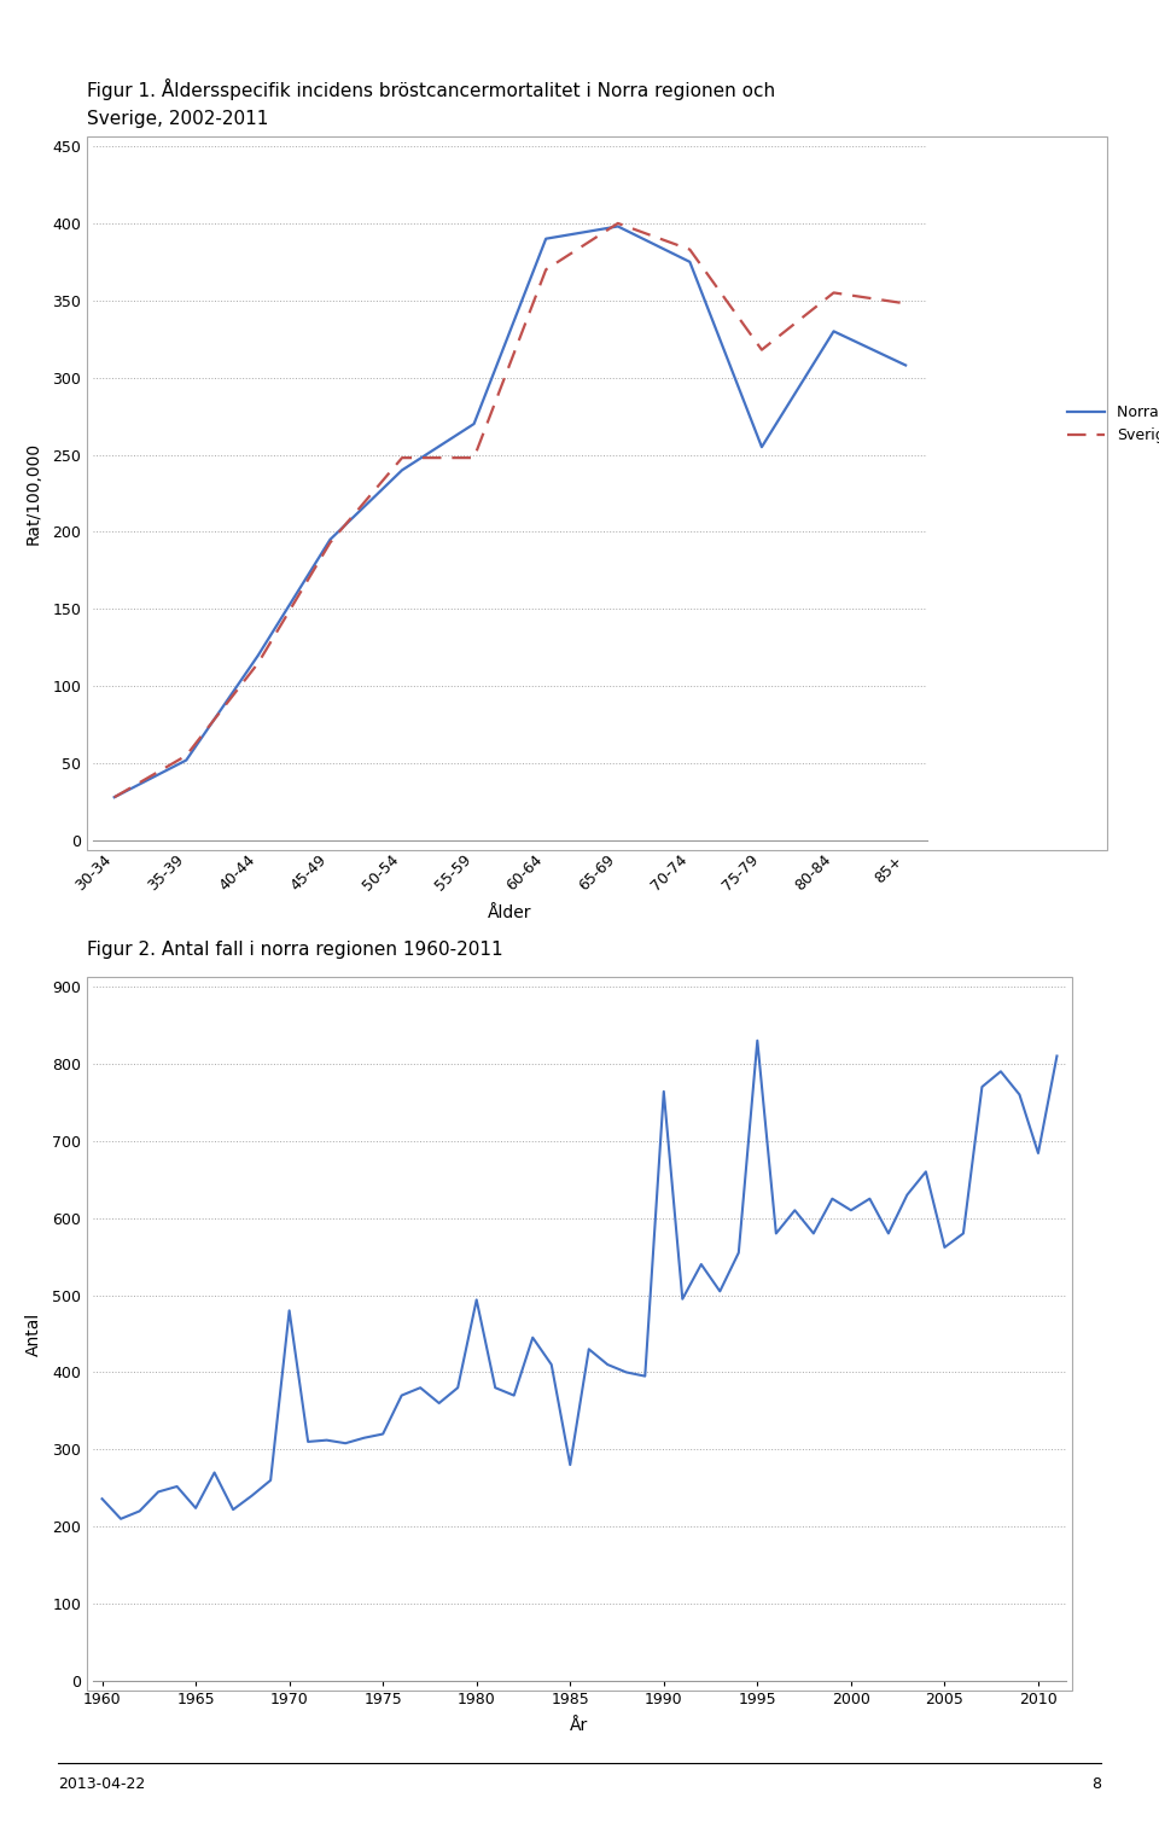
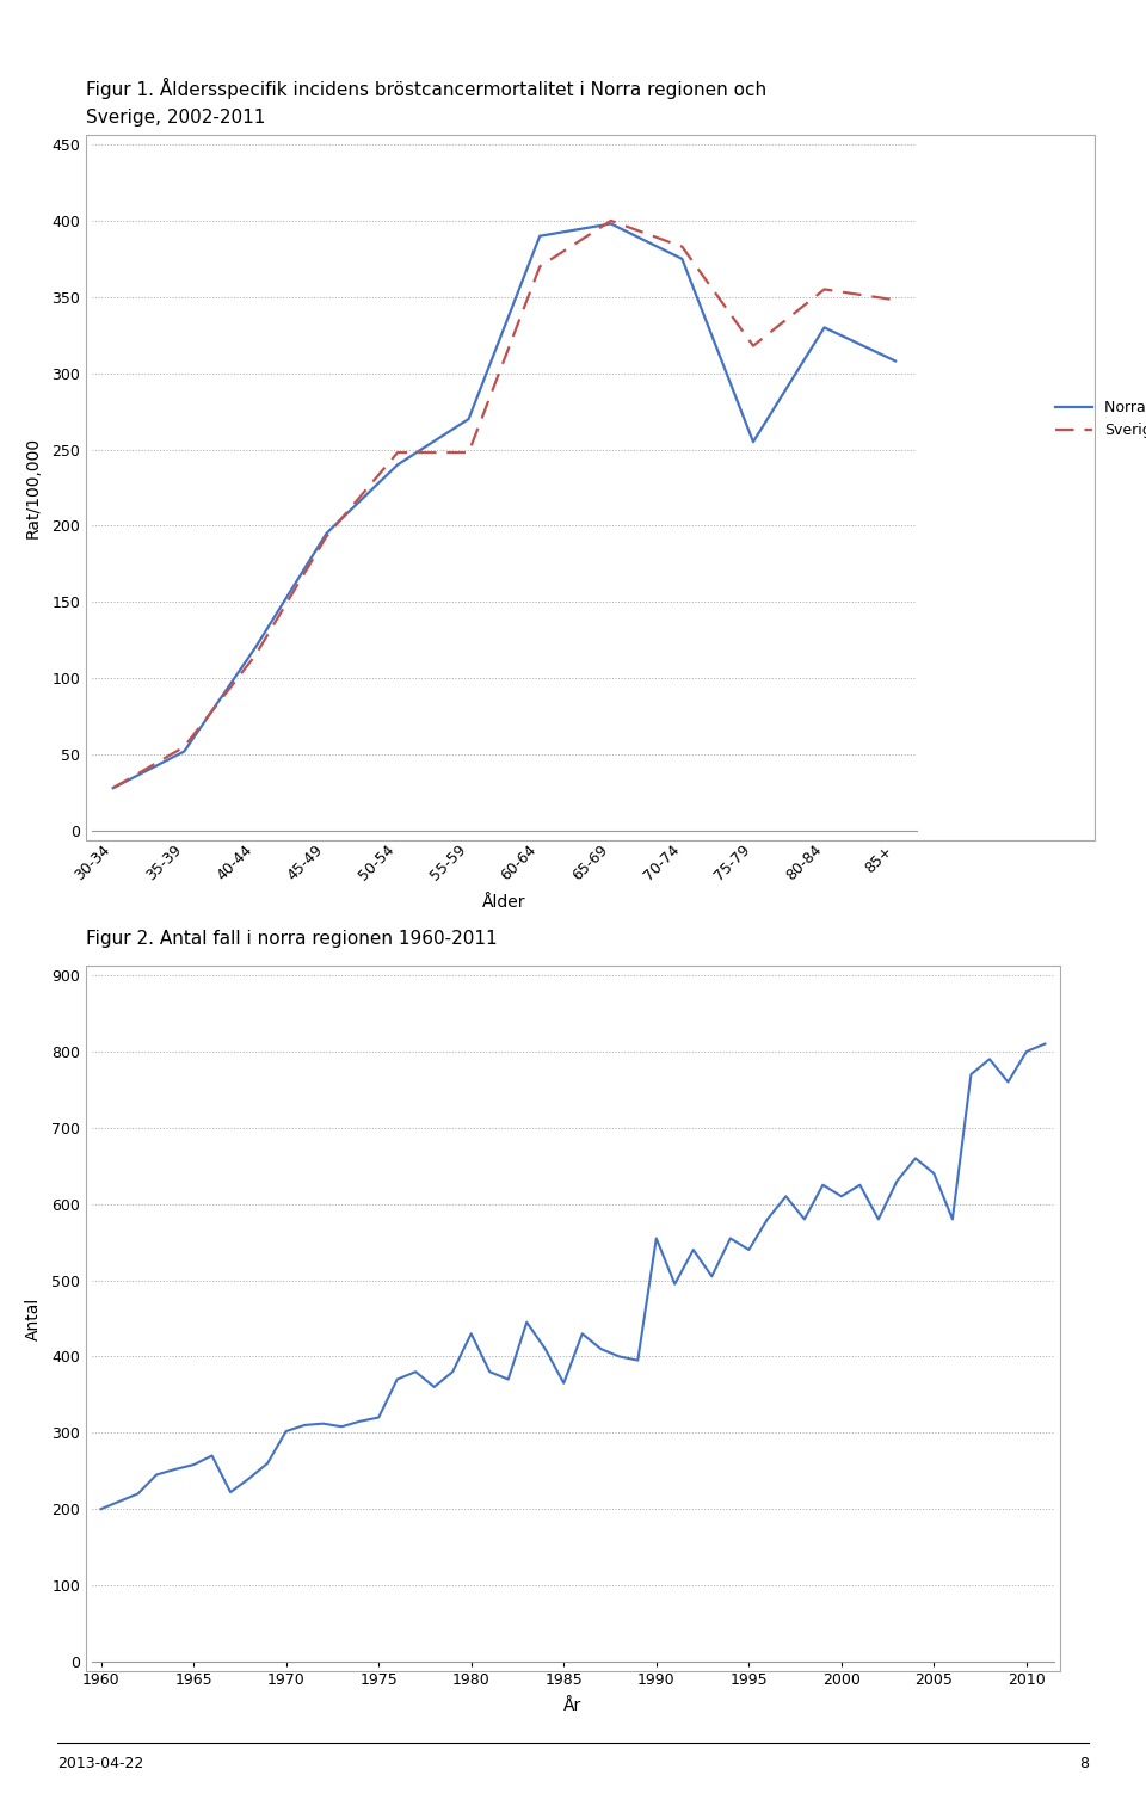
1960: 236 -> 200
1965: 224 -> 258
1970: 480 -> 302
1980: 494 -> 430
1985: 280 -> 365
1990: 764 -> 555
1995: 830 -> 540
2005: 562 -> 640
2010: 684 -> 800
